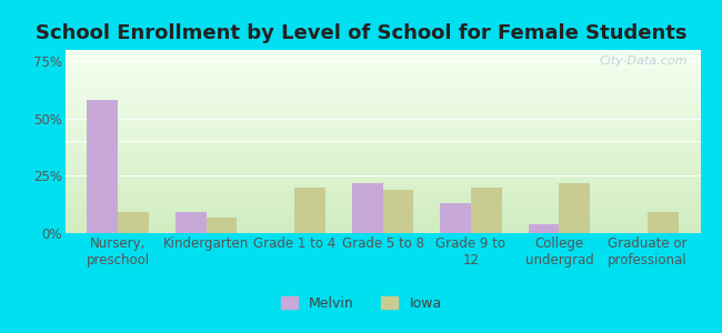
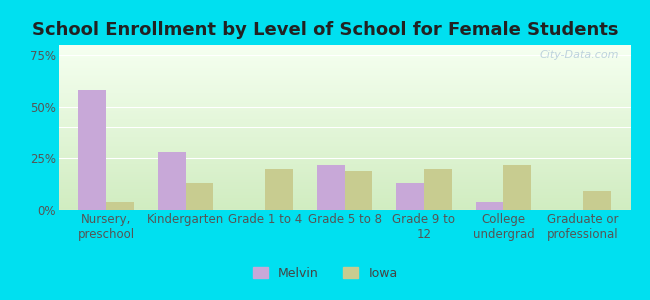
Iowa/Nursery, preschool: 9% -> 4%
Melvin/Kindergarten: 9% -> 28%
Iowa/Kindergarten: 7% -> 13%
